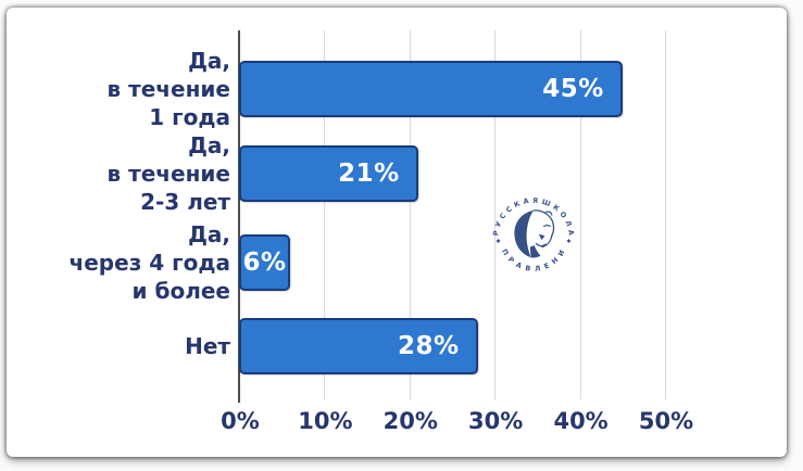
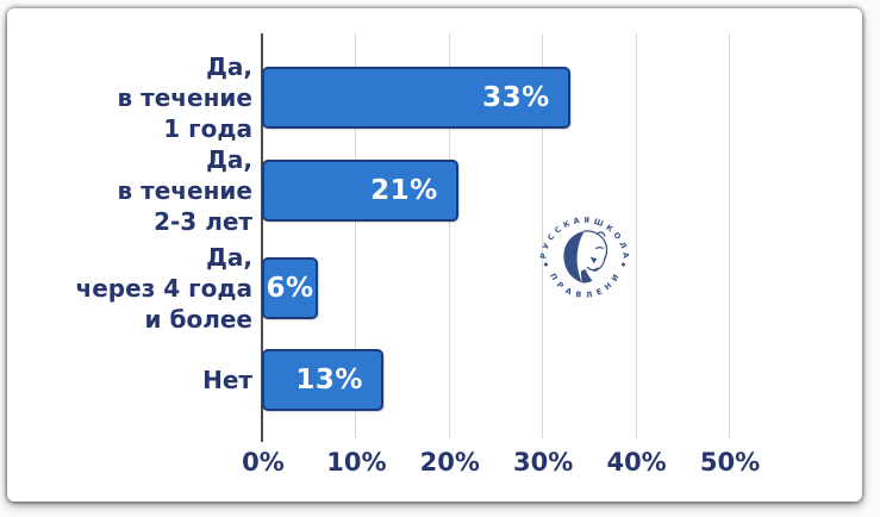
Да, в течение 1 года: 45% -> 33%
Нет: 28% -> 13%
